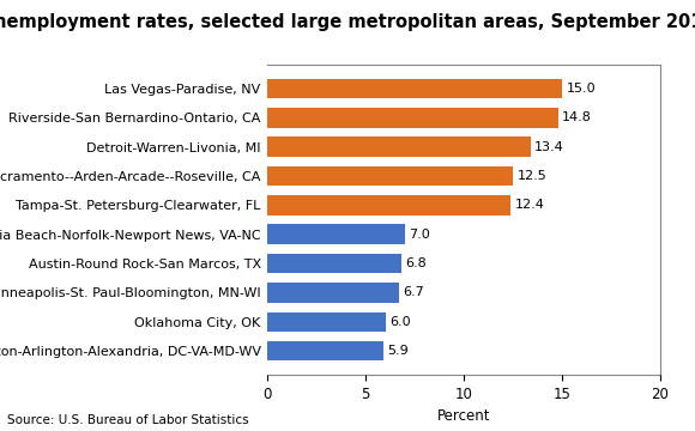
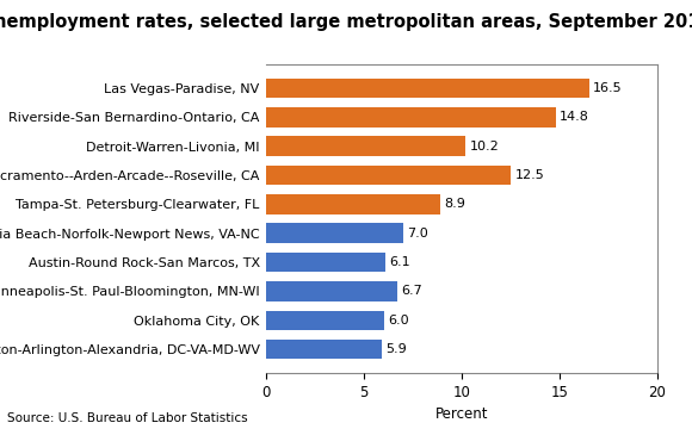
Las Vegas-Paradise, NV: 15.0 -> 16.5
Detroit-Warren-Livonia, MI: 13.4 -> 10.2
Tampa-St. Petersburg-Clearwater, FL: 12.4 -> 8.9
Austin-Round Rock-San Marcos, TX: 6.8 -> 6.1
